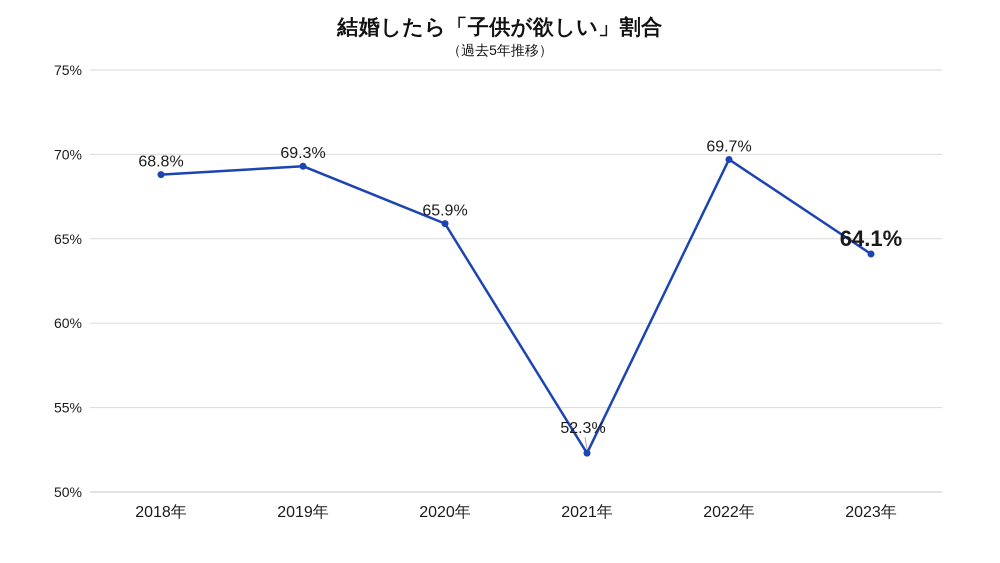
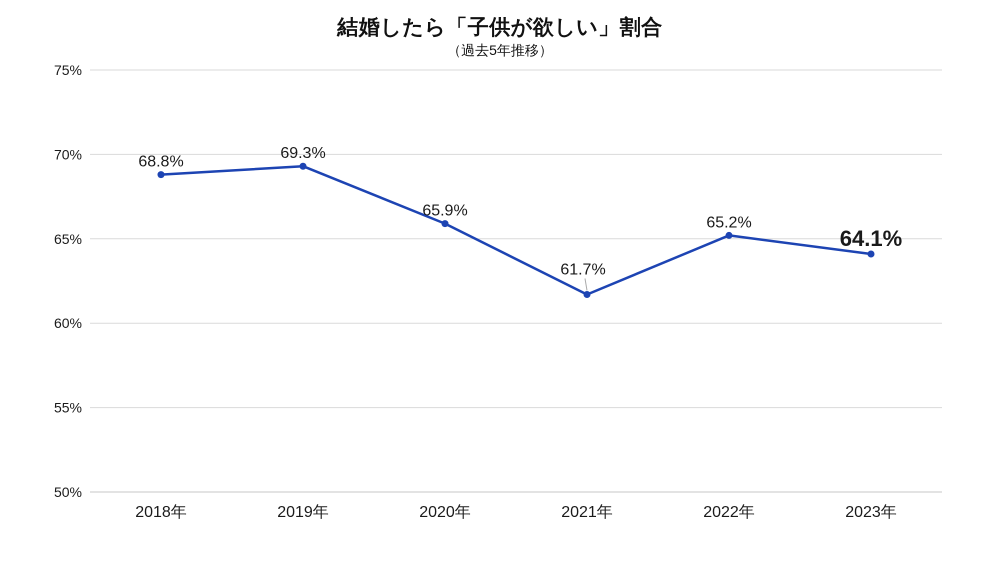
2021年: 52.3% -> 61.7%
2022年: 69.7% -> 65.2%
